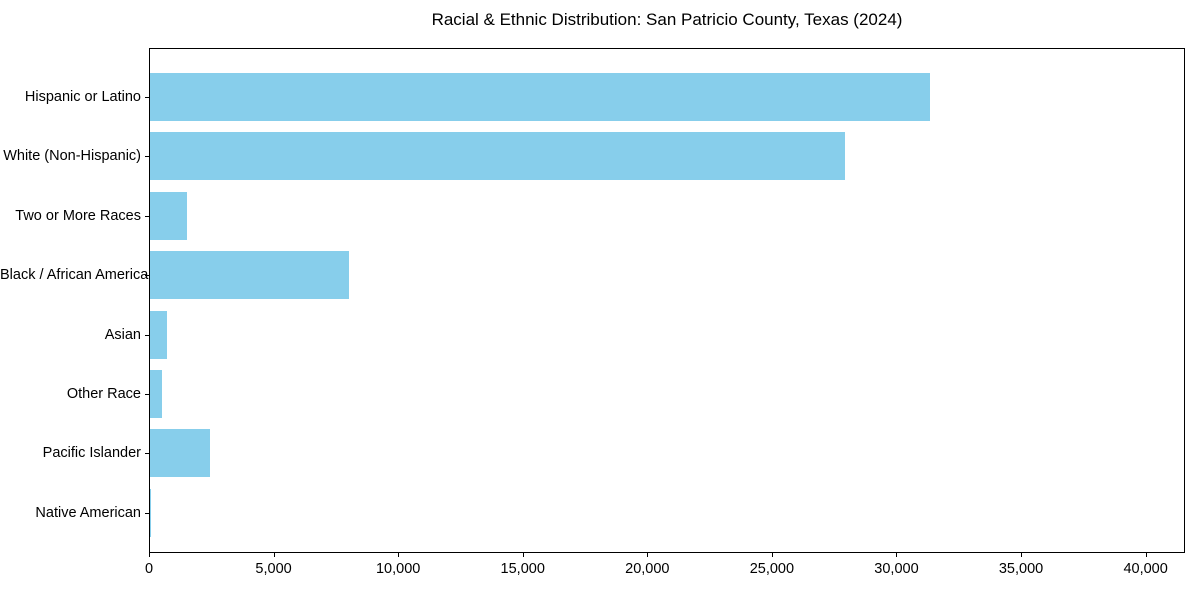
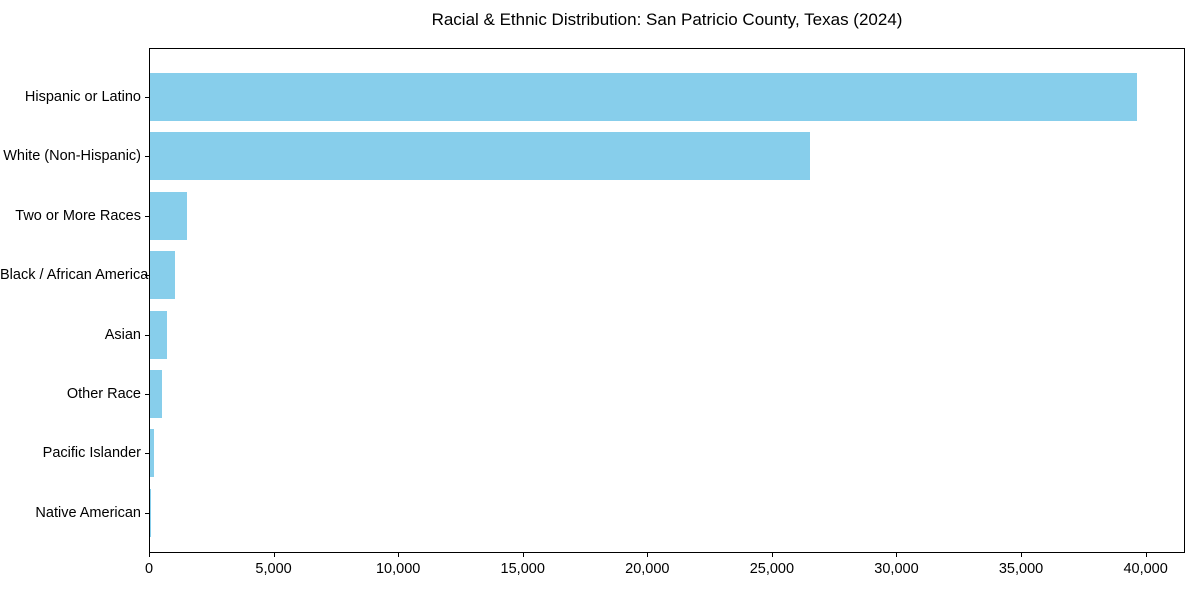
Hispanic or Latino: 31300 -> 39600
White (Non-Hispanic): 27900 -> 26500
Black / African American: 8000 -> 1000
Pacific Islander: 2400 -> 200
